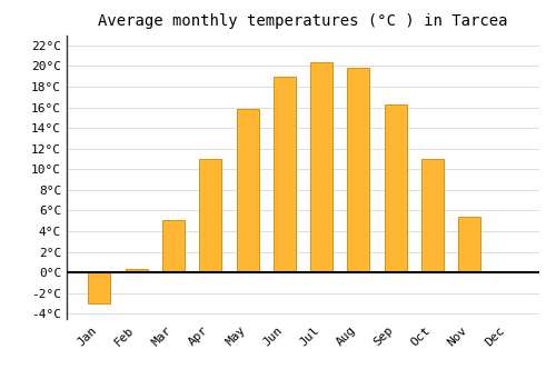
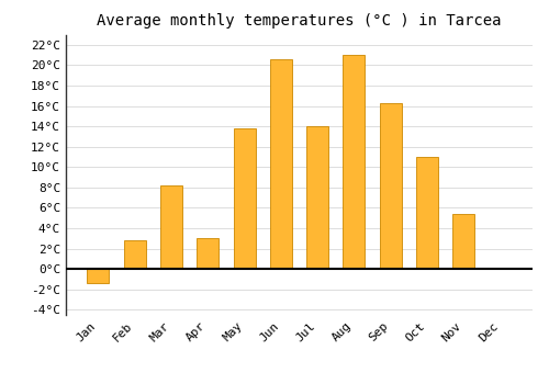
Jan: -3.0°C -> -1.4°C
Feb: 0.3°C -> 2.8°C
Mar: 5.1°C -> 8.2°C
Apr: 11.0°C -> 3.0°C
May: 15.8°C -> 13.8°C
Jun: 19.0°C -> 20.6°C
Jul: 20.4°C -> 14.0°C
Aug: 19.8°C -> 21.0°C
